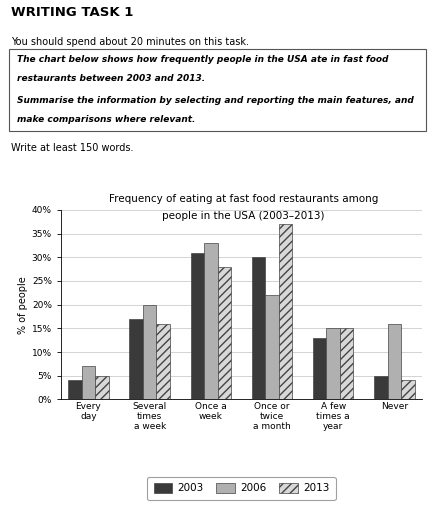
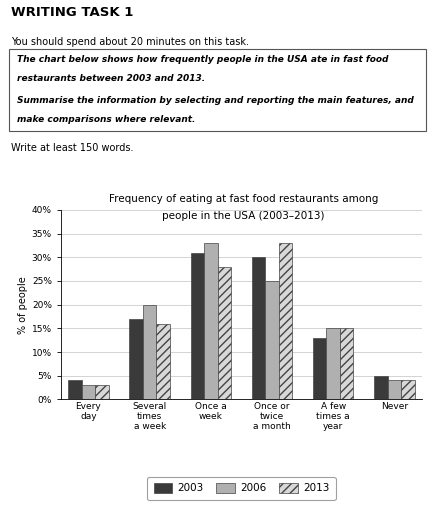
2006/Every day: 7% -> 3%
2013/Every day: 5% -> 3%
2006/Once or twice a month: 22% -> 25%
2013/Once or twice a month: 37% -> 33%
2006/Never: 16% -> 4%
